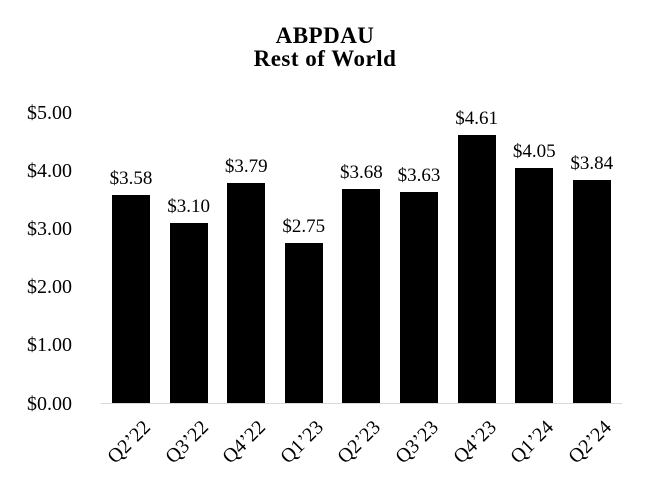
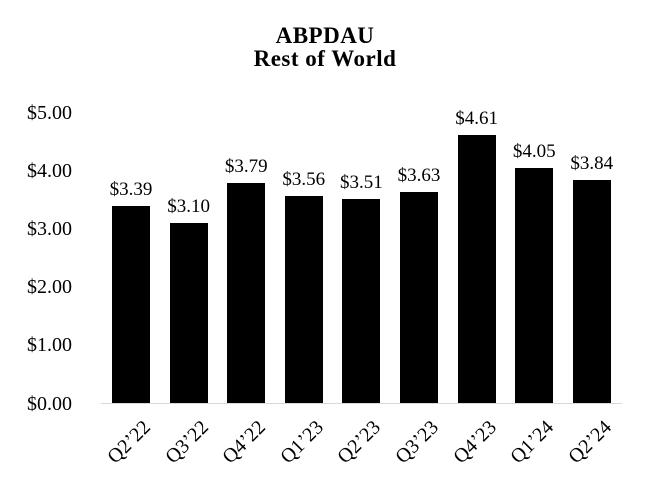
Q2’22: $3.58 -> $3.39
Q1’23: $2.75 -> $3.56
Q2’23: $3.68 -> $3.51
